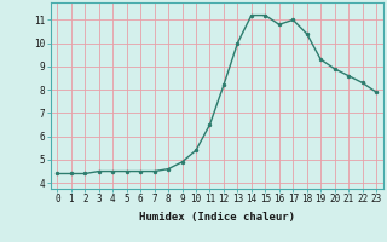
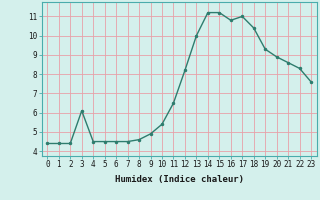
3: 4.5 -> 6.1
23: 7.9 -> 7.6
